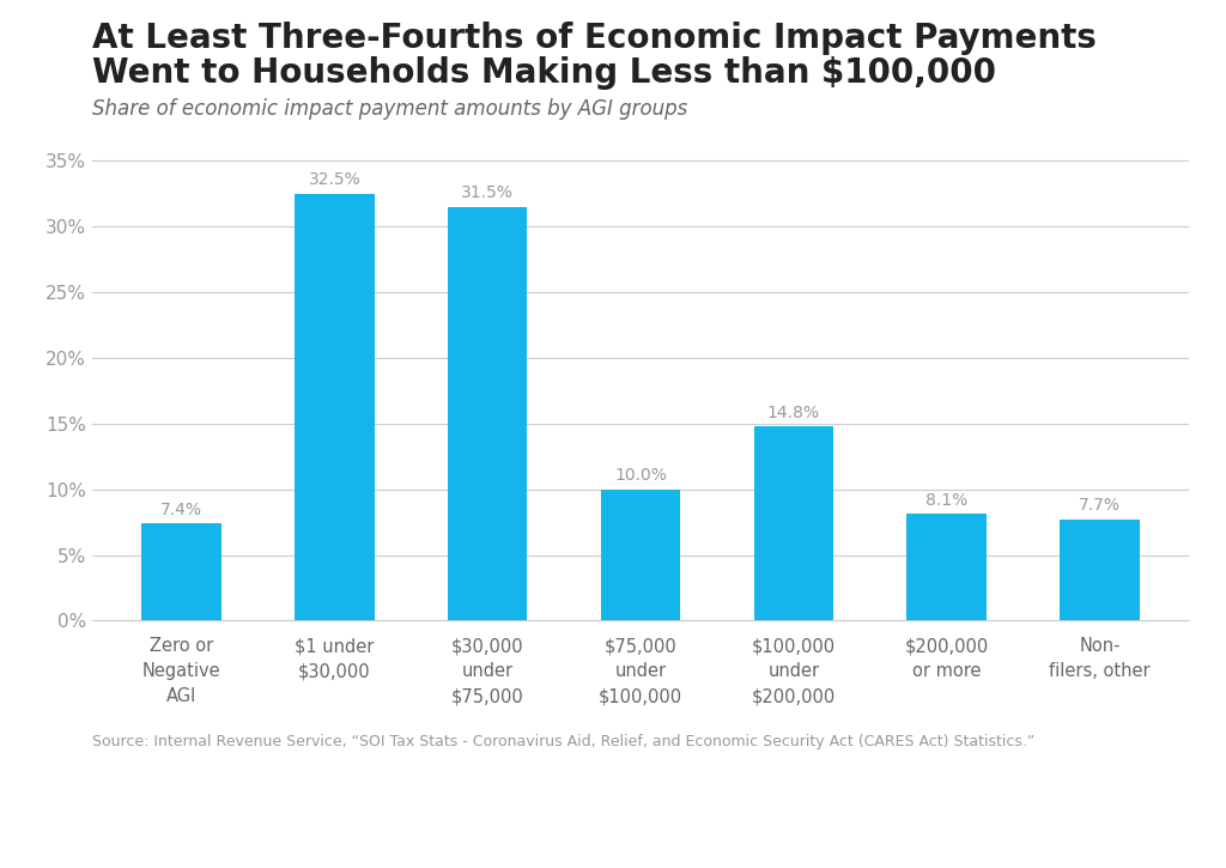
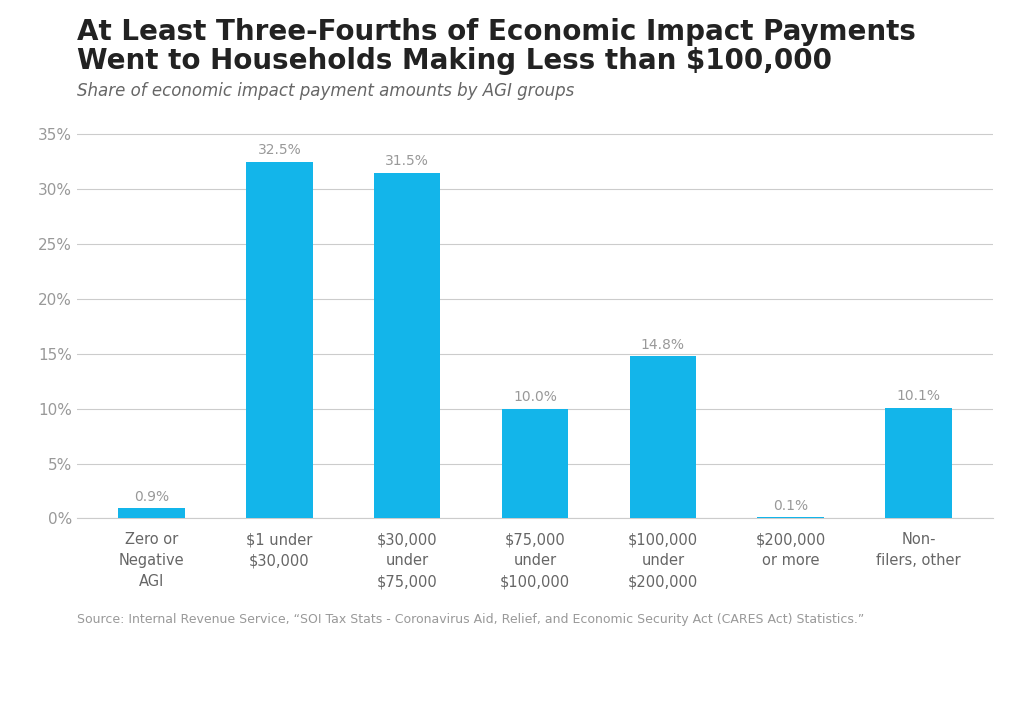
Zero or Negative AGI: 7.4% -> 0.9%
$200,000 or more: 8.1% -> 0.1%
Non- filers, other: 7.7% -> 10.1%
